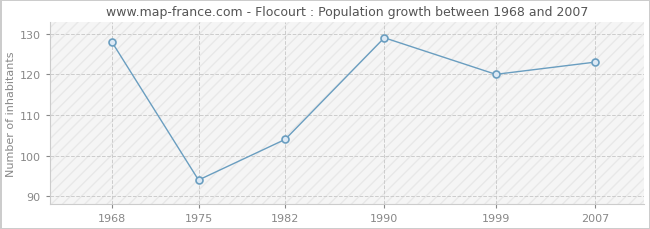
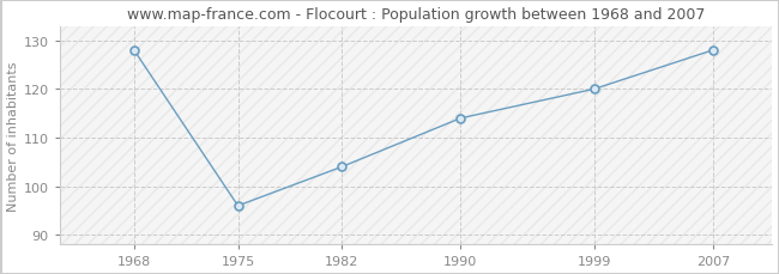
1975: 94 -> 96
1990: 129 -> 114
2007: 123 -> 128
